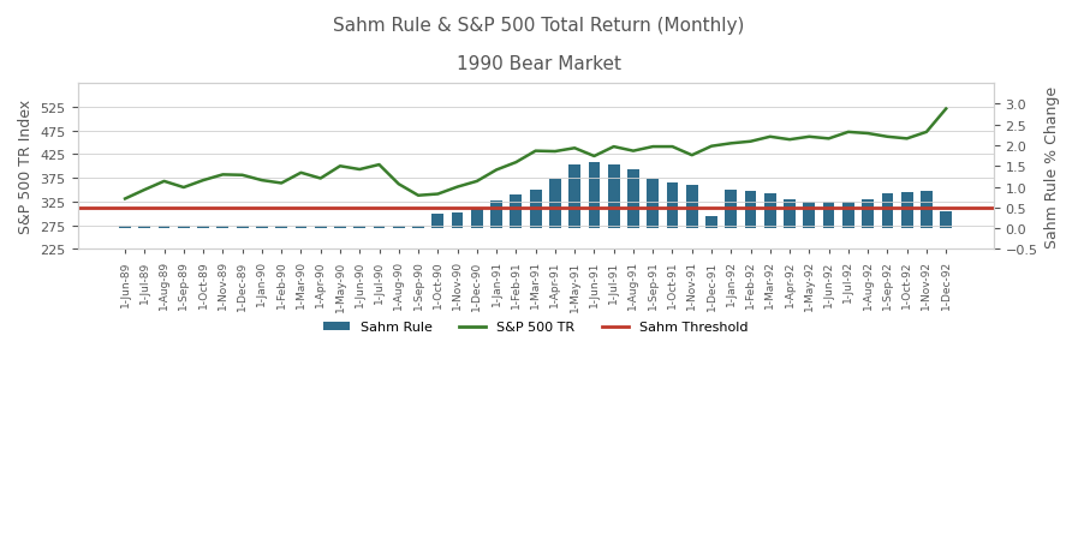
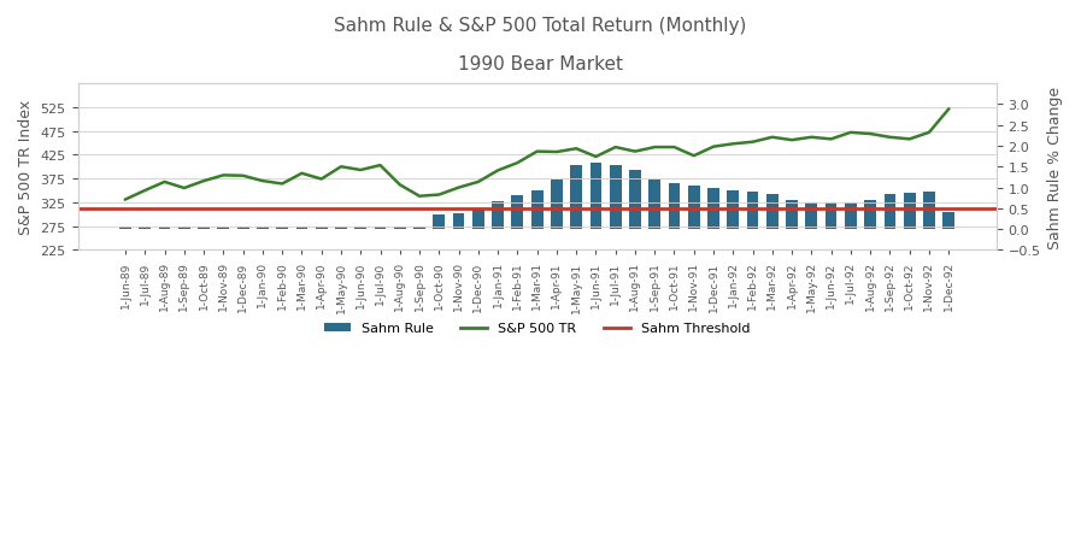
Sahm Rule/1-Dec-91: 0.30 -> 1.00
